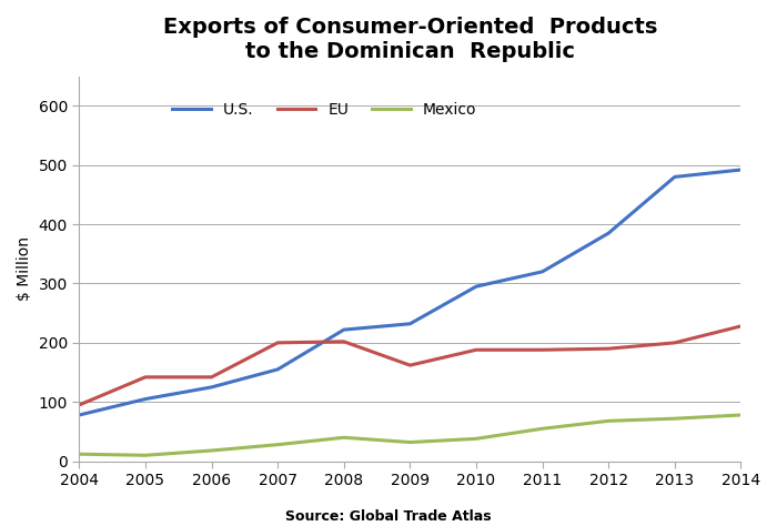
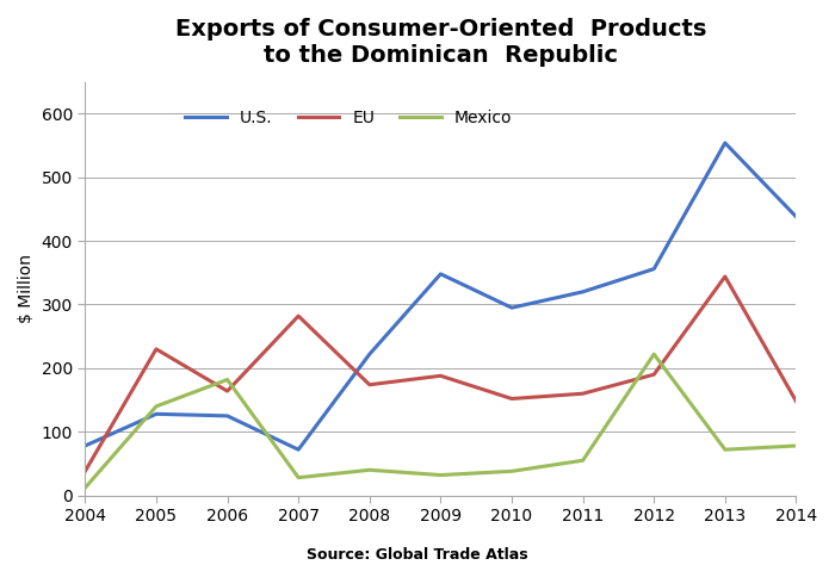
EU/2004: 95 -> 38
U.S./2005: 105 -> 128
EU/2005: 142 -> 230
Mexico/2005: 10 -> 140
EU/2006: 142 -> 164
Mexico/2006: 18 -> 182
U.S./2007: 155 -> 72
EU/2007: 200 -> 282
EU/2008: 202 -> 174
U.S./2009: 232 -> 348
EU/2009: 162 -> 188
EU/2010: 188 -> 152
EU/2011: 188 -> 160
U.S./2012: 385 -> 356
Mexico/2012: 68 -> 222
U.S./2013: 480 -> 554
EU/2013: 200 -> 344
U.S./2014: 492 -> 438
EU/2014: 228 -> 148
